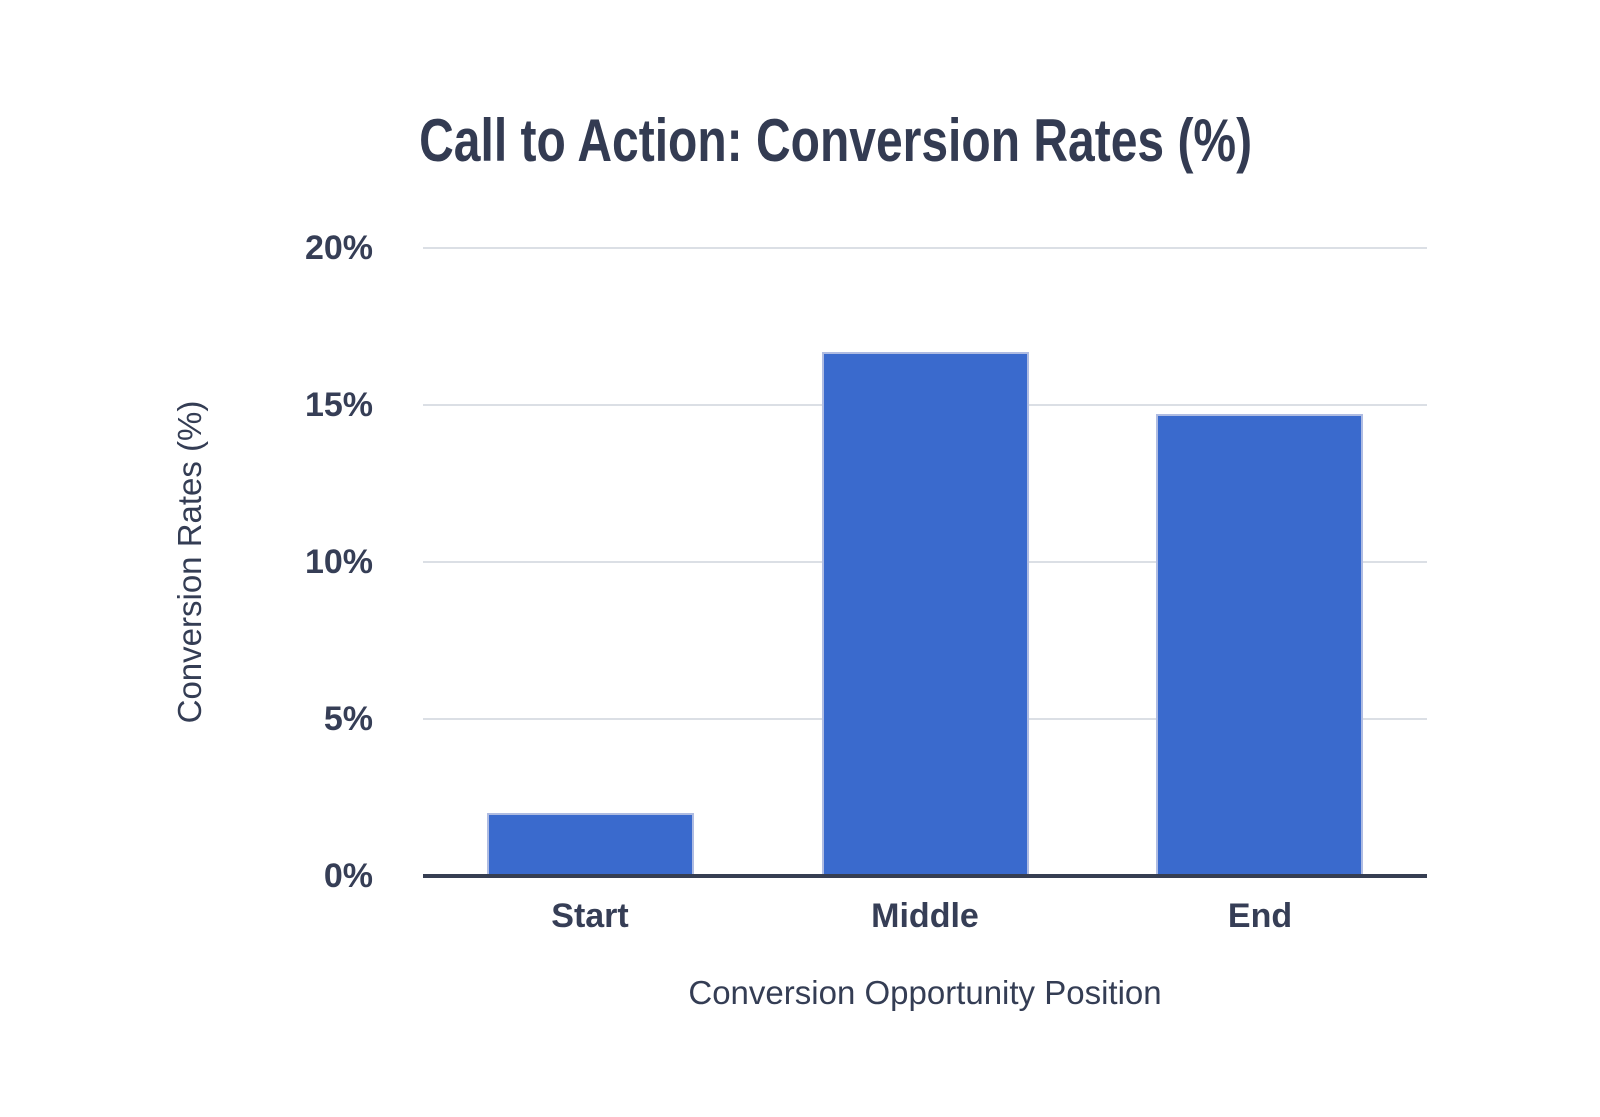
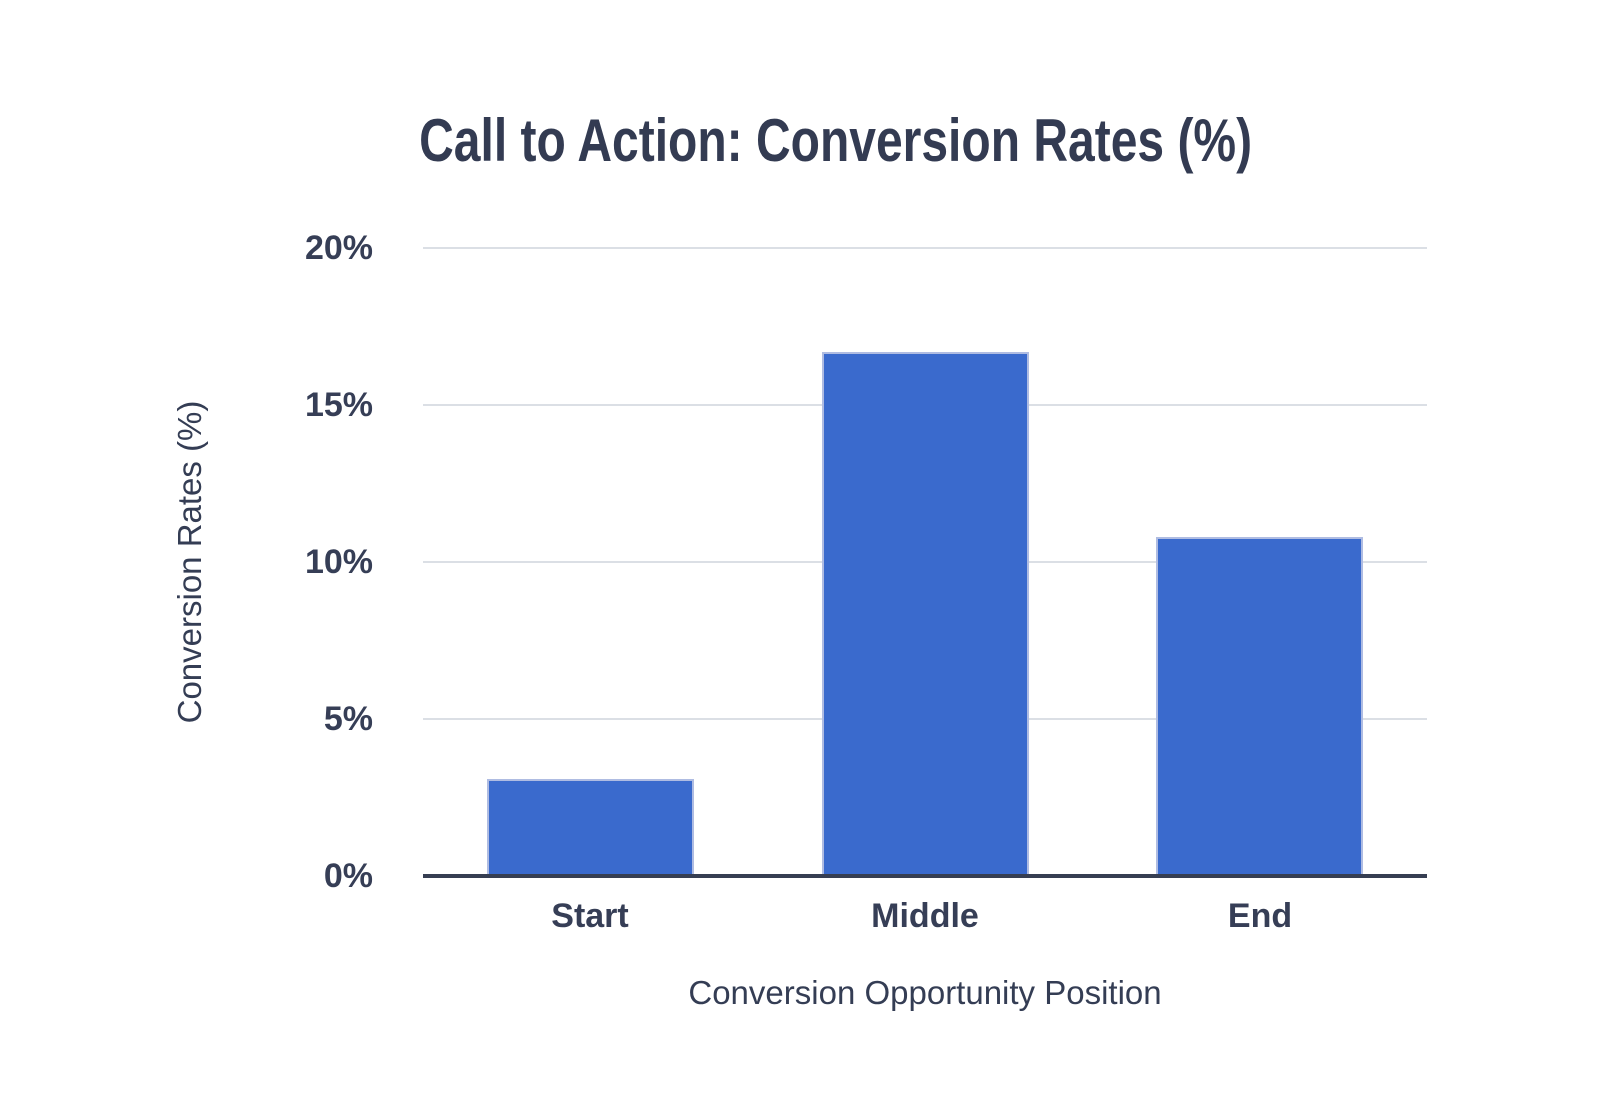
Start: 2.0% -> 3.1%
End: 14.7% -> 10.8%
